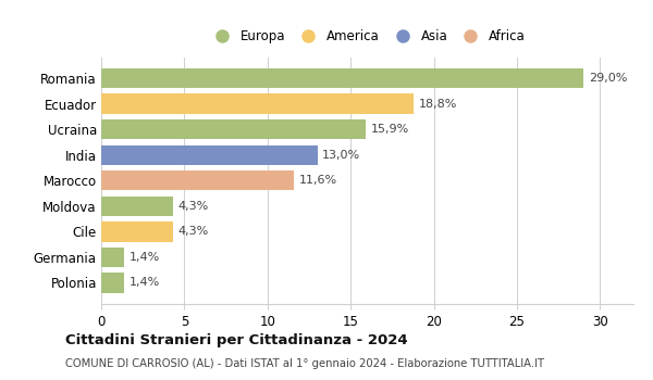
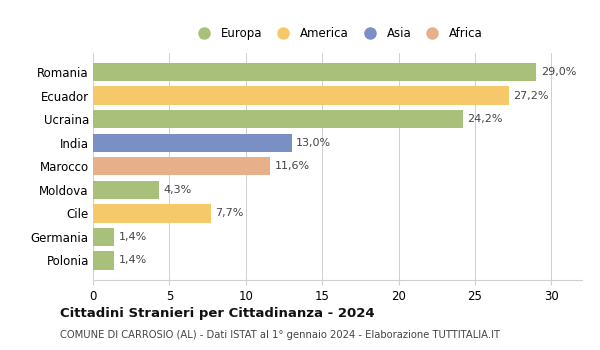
Ecuador: 18,8% -> 27,2%
Ucraina: 15,9% -> 24,2%
Cile: 4,3% -> 7,7%
